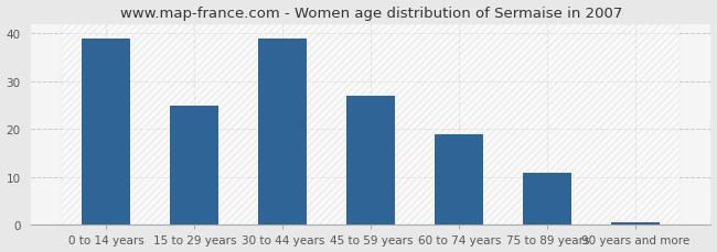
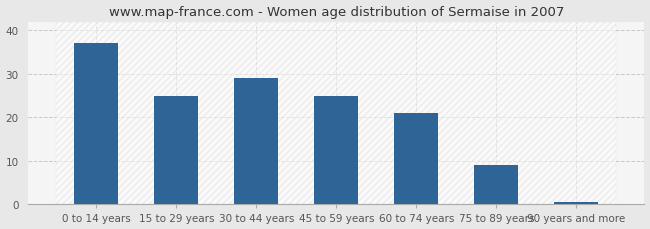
0 to 14 years: 39.0 -> 37.0
30 to 44 years: 39.0 -> 29.0
45 to 59 years: 27.0 -> 25.0
60 to 74 years: 19.0 -> 21.0
75 to 89 years: 11.0 -> 9.0
